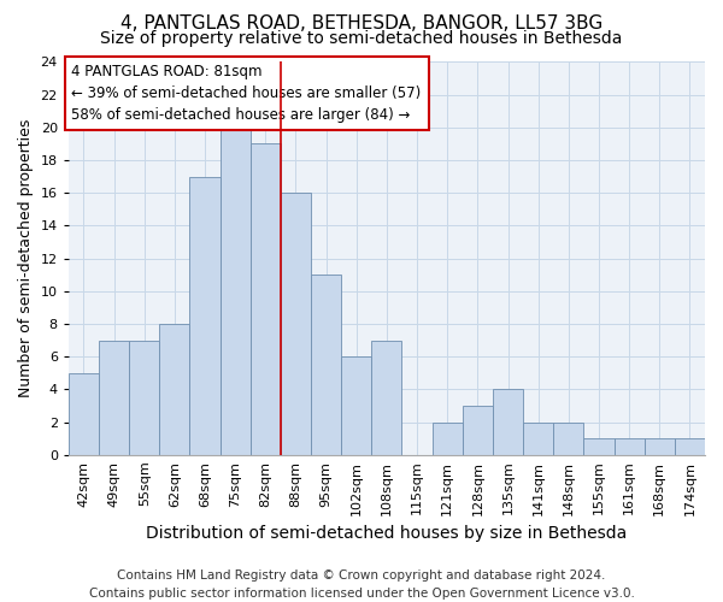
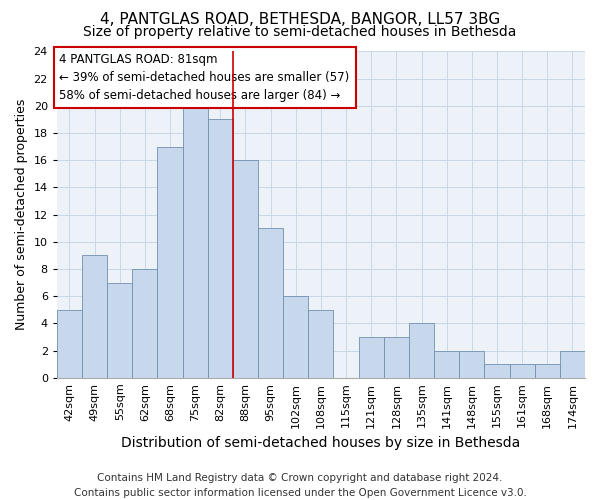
49sqm: 7 -> 9
108sqm: 7 -> 5
121sqm: 2 -> 3
174sqm: 1 -> 2
